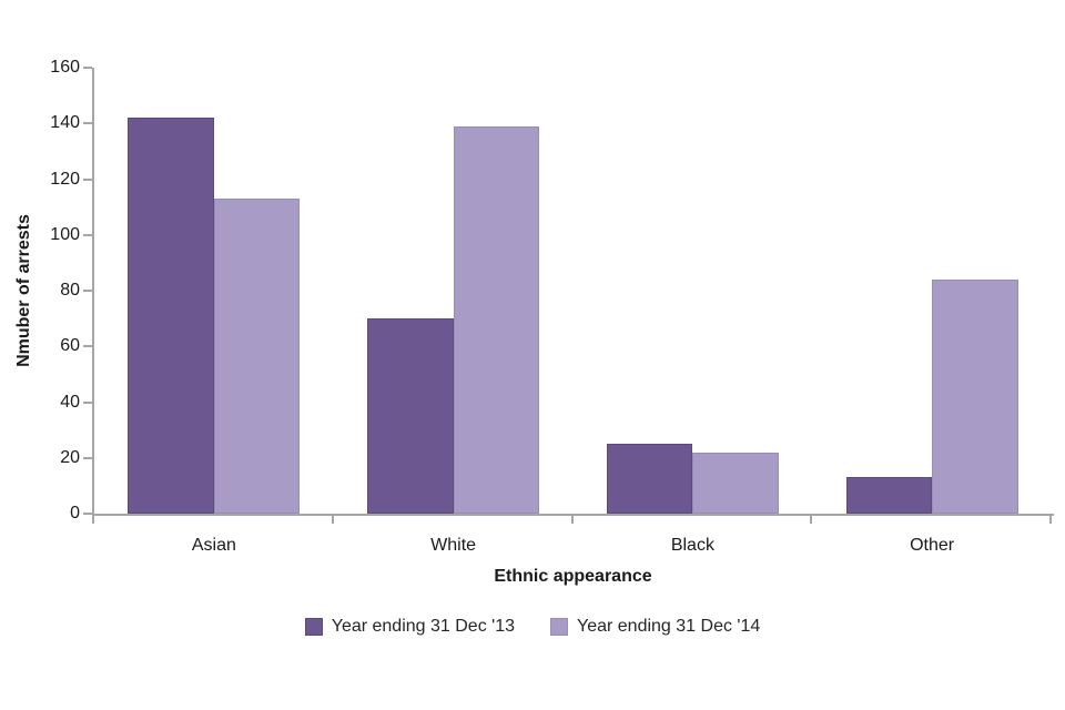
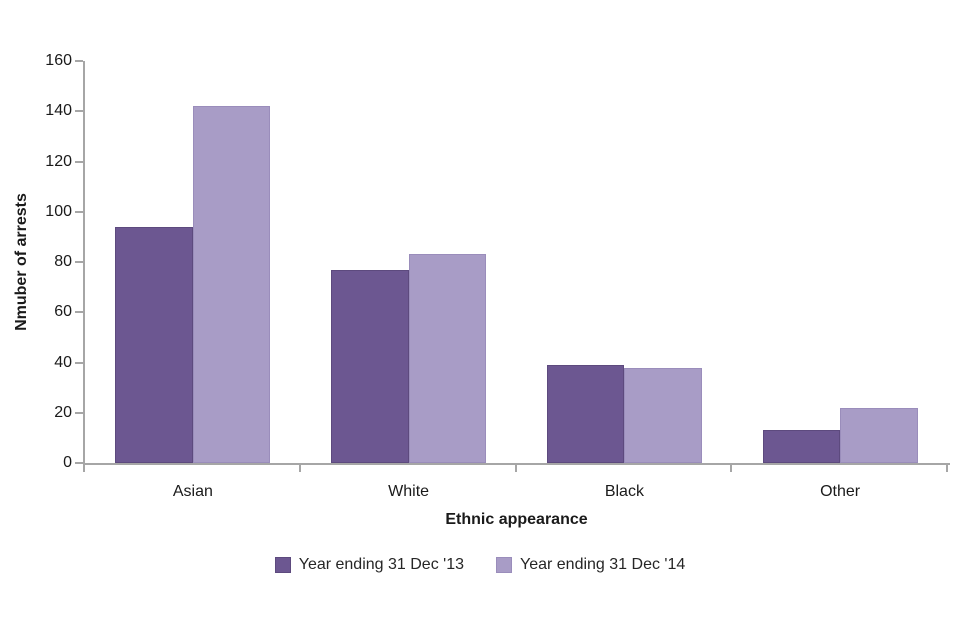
Year ending 31 Dec '13/Asian: 142 -> 94
Year ending 31 Dec '14/Asian: 113 -> 142
Year ending 31 Dec '13/White: 70 -> 77
Year ending 31 Dec '14/White: 139 -> 83
Year ending 31 Dec '13/Black: 25 -> 39
Year ending 31 Dec '14/Black: 22 -> 38
Year ending 31 Dec '14/Other: 84 -> 22
